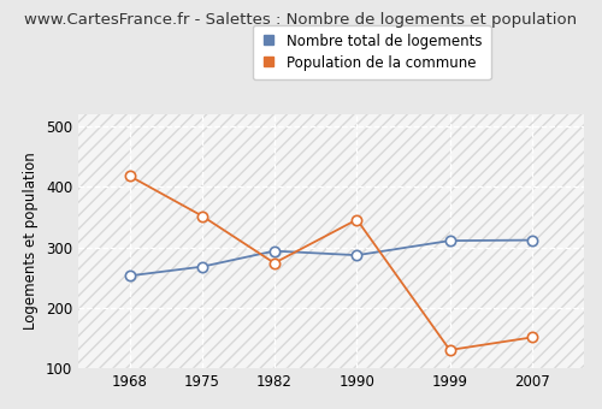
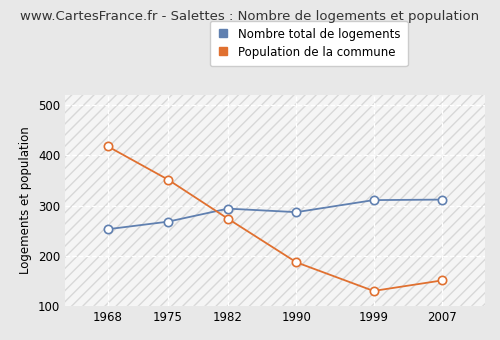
Population de la commune/1990: 346 -> 187
